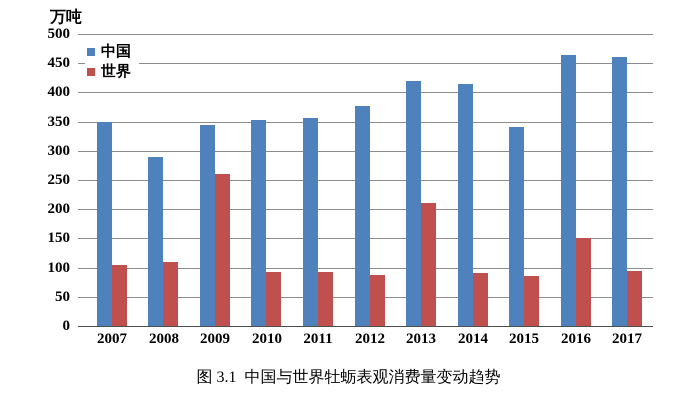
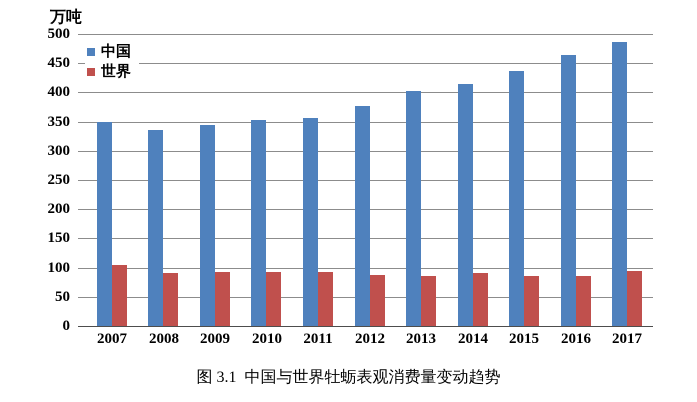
中国/2008: 290 -> 340
世界/2008: 110 -> 90
世界/2009: 260 -> 90
中国/2013: 420 -> 400
世界/2013: 210 -> 80
中国/2015: 340 -> 440
世界/2016: 150 -> 80
中国/2017: 460 -> 490
